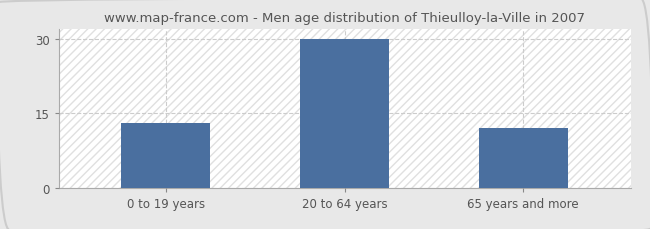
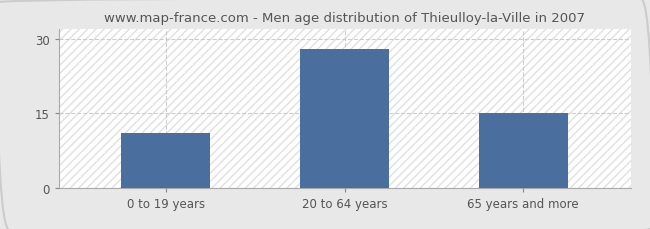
0 to 19 years: 13 -> 11
20 to 64 years: 30 -> 28
65 years and more: 12 -> 15
